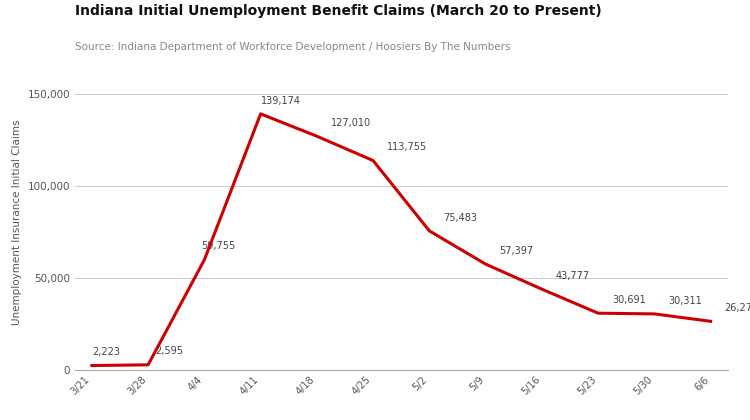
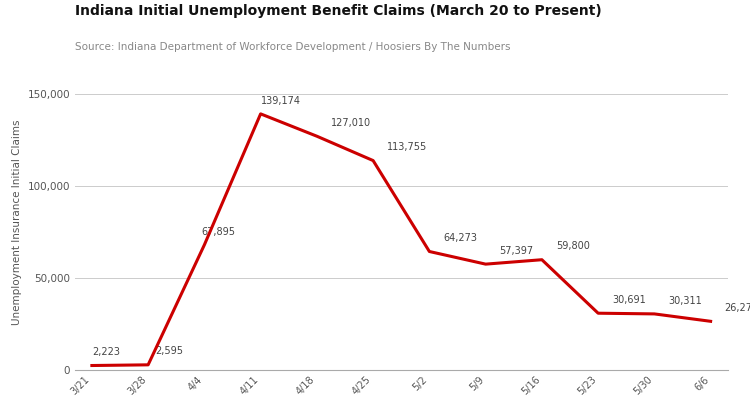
4/4: 59,755 -> 67,895
5/2: 75,483 -> 64,273
5/16: 43,777 -> 59,800
